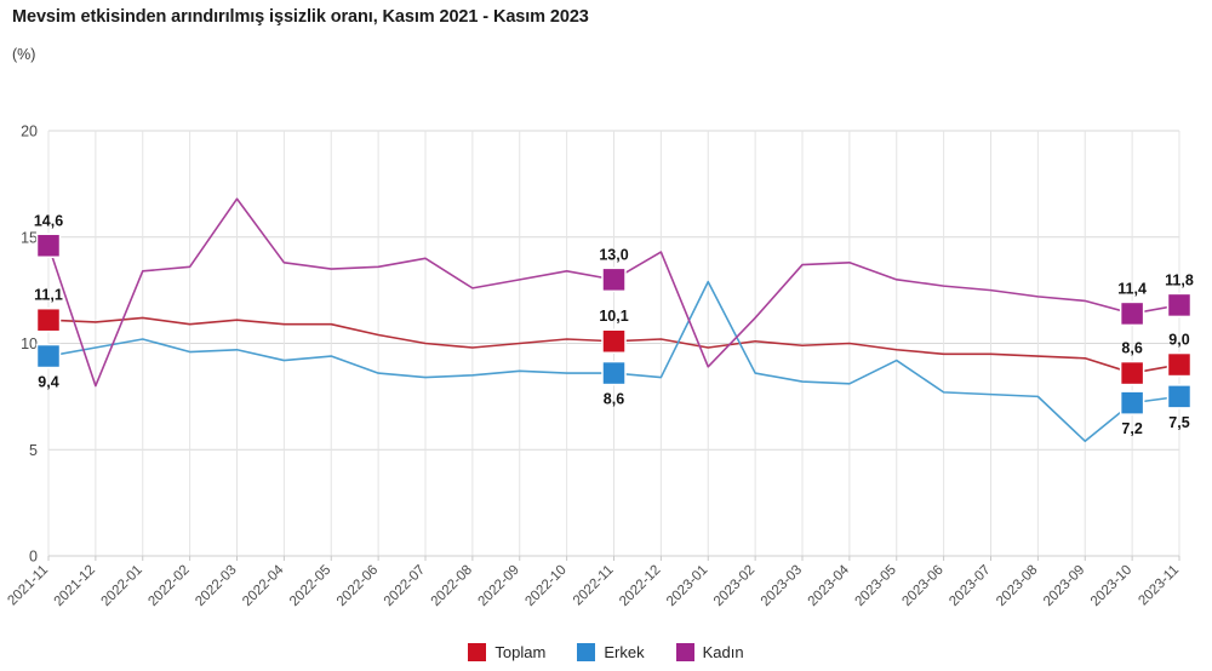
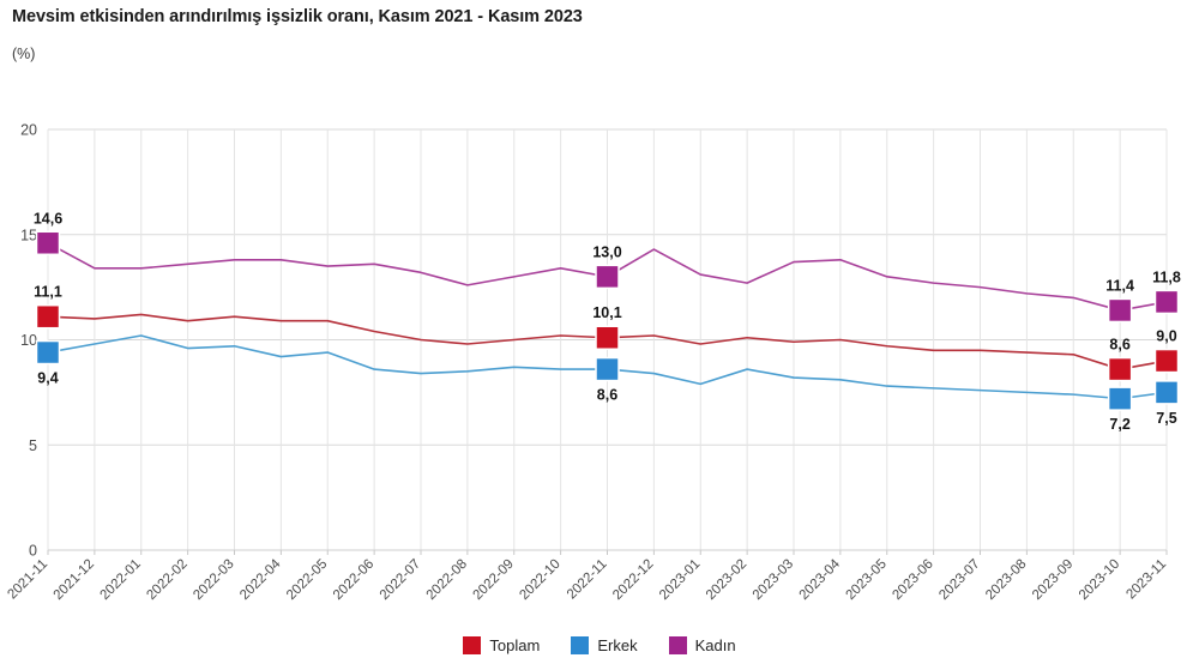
Kadın/2021-12: 8.0 -> 13.4
Kadın/2022-03: 16.8 -> 13.8
Kadın/2022-07: 14.0 -> 13.2
Erkek/2023-01: 12.9 -> 7.9
Kadın/2023-01: 8.9 -> 13.1
Kadın/2023-02: 11.2 -> 12.7
Erkek/2023-05: 9.2 -> 7.8
Erkek/2023-09: 5.4 -> 7.4
